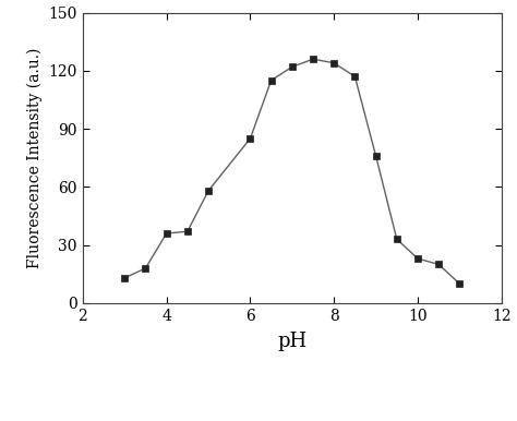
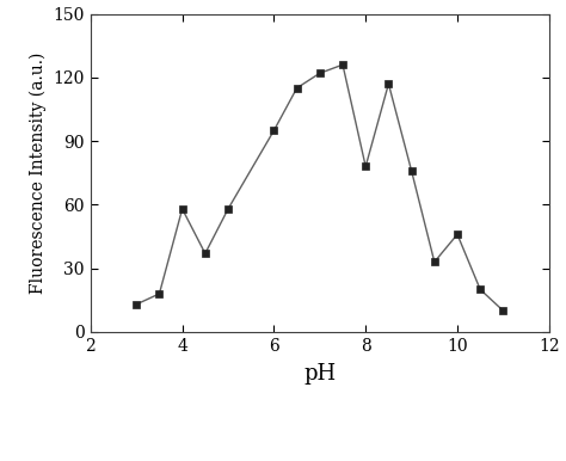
4: 36 -> 58
6: 85 -> 95
8: 124 -> 78
10: 23 -> 46
